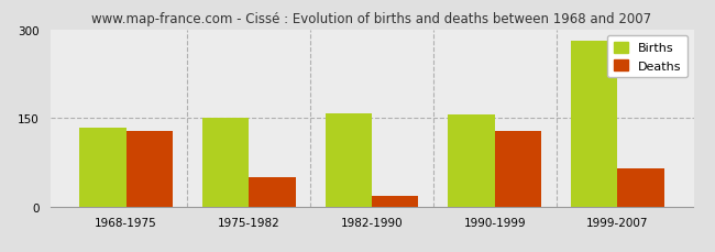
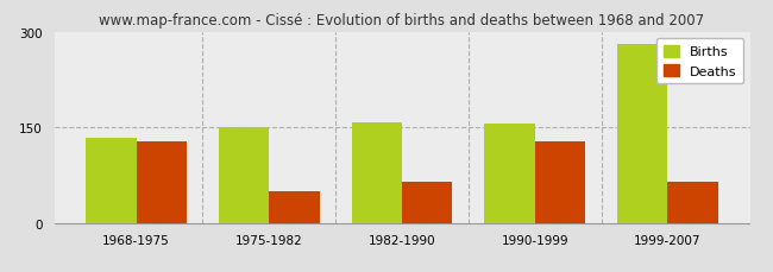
Deaths/1982-1990: 18 -> 65
